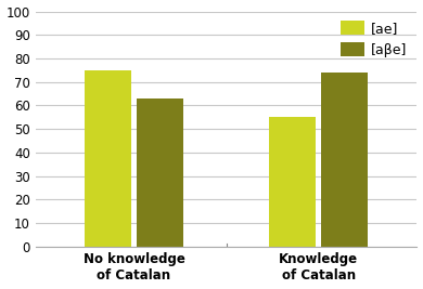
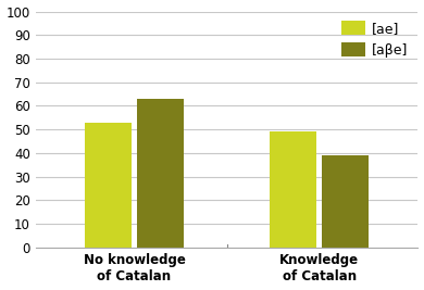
[ae]/No knowledge of Catalan: 75 -> 53
[ae]/Knowledge of Catalan: 55 -> 49
[aβe]/Knowledge of Catalan: 74 -> 39
